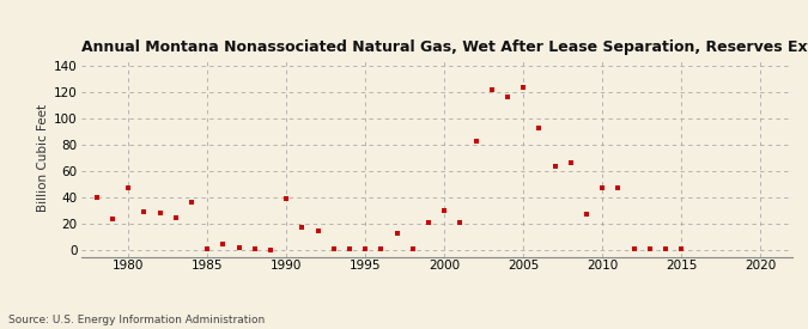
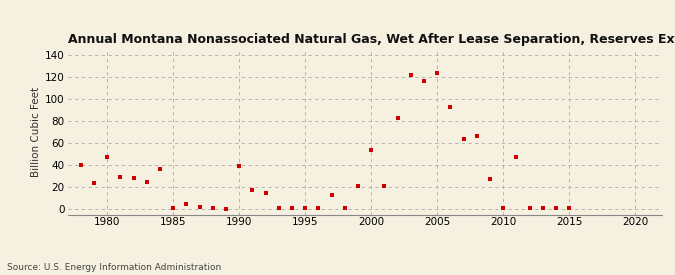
2000: 30 -> 54
2010: 47 -> 1
